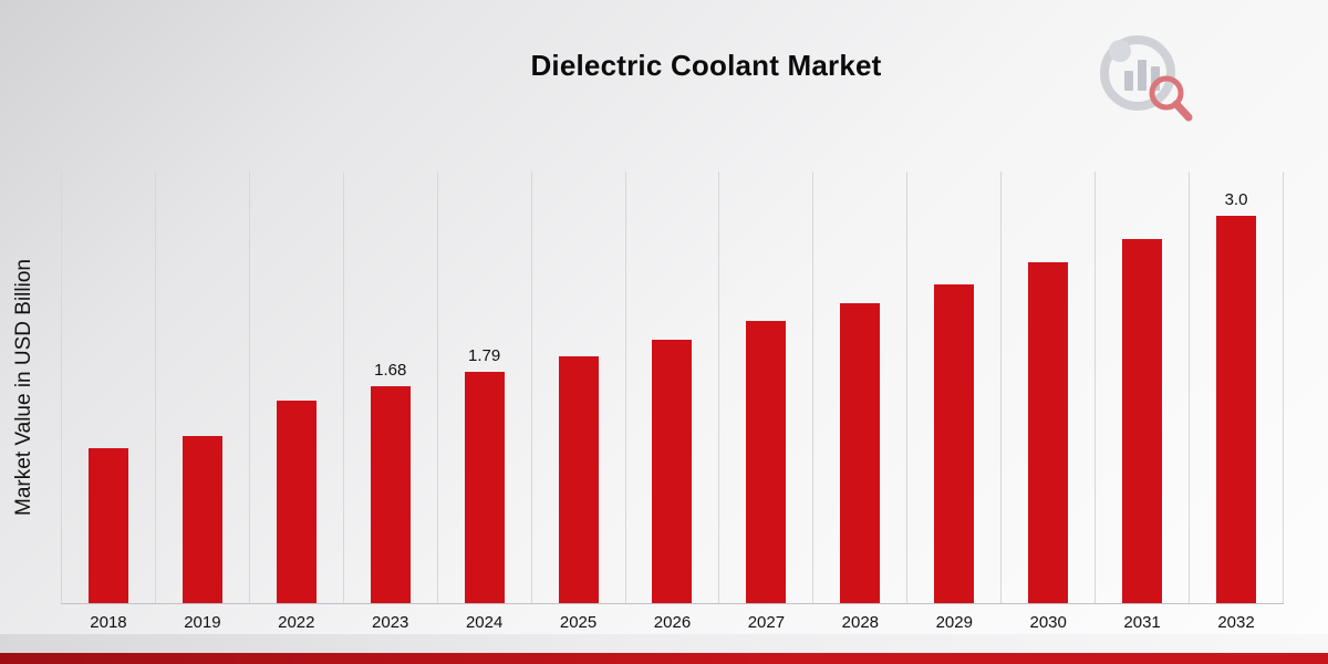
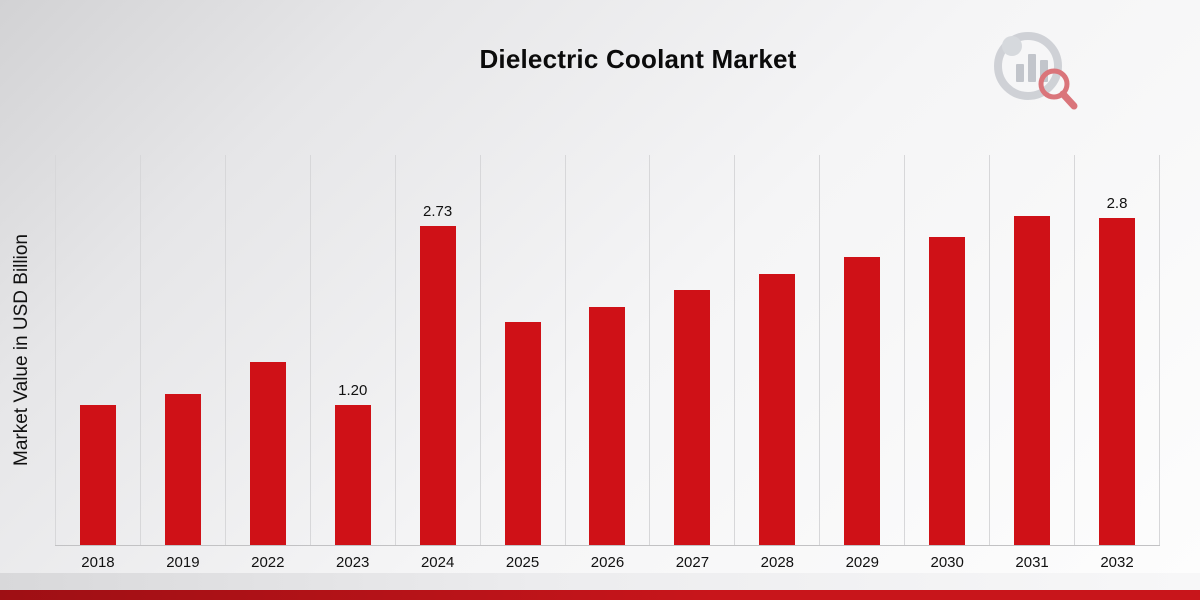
2023: 1.68 -> 1.20
2024: 1.79 -> 2.73
2032: 3.0 -> 2.8
